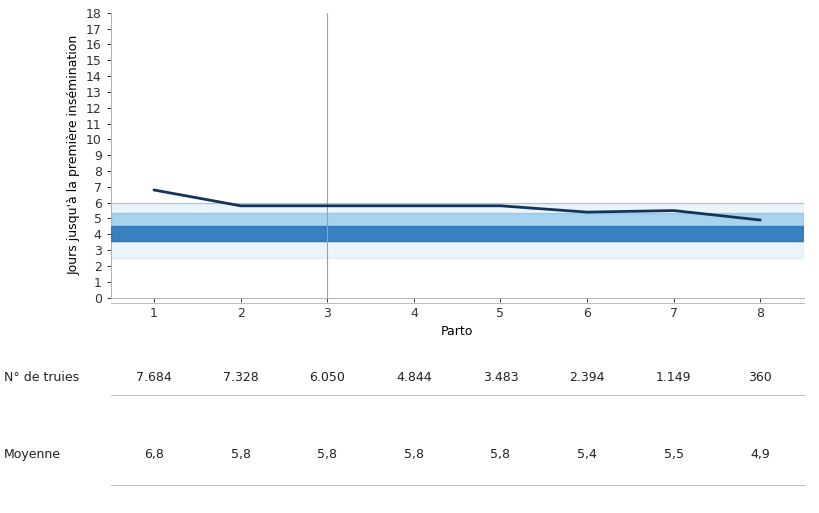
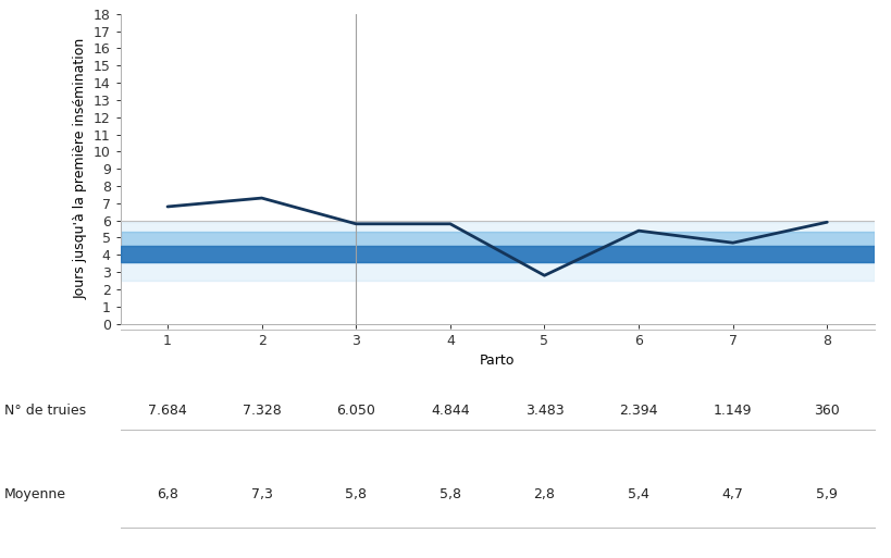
2: 5,8 -> 7,3
5: 5,8 -> 2,8
7: 5,5 -> 4,7
8: 4,9 -> 5,9
